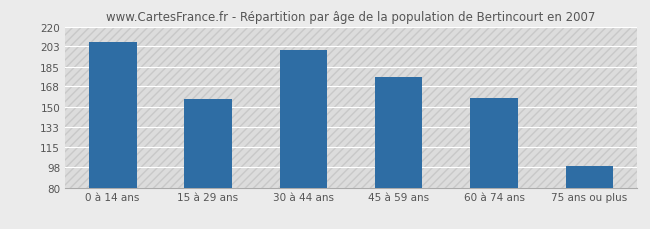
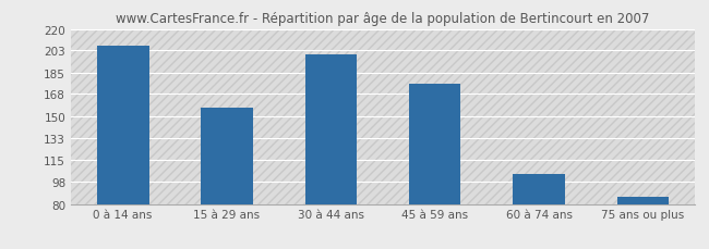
60 à 74 ans: 158 -> 104
75 ans ou plus: 99 -> 86
